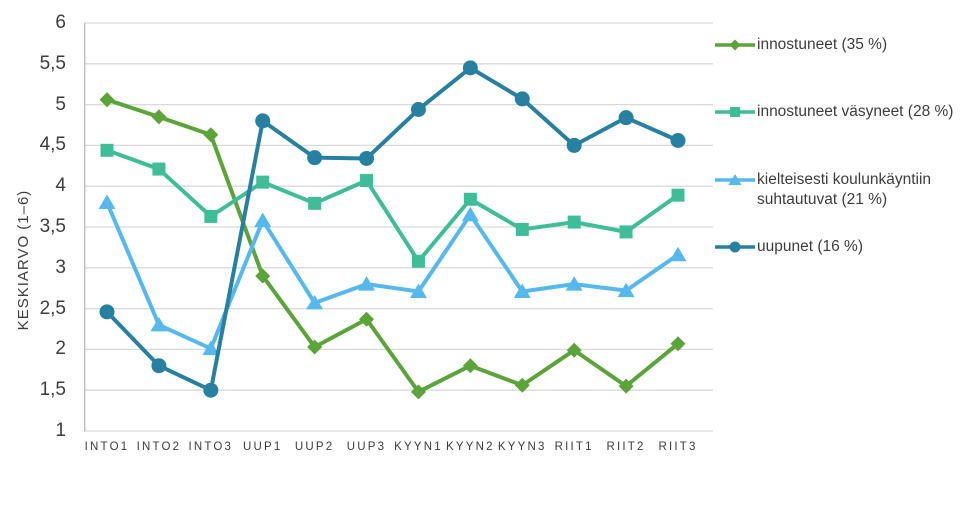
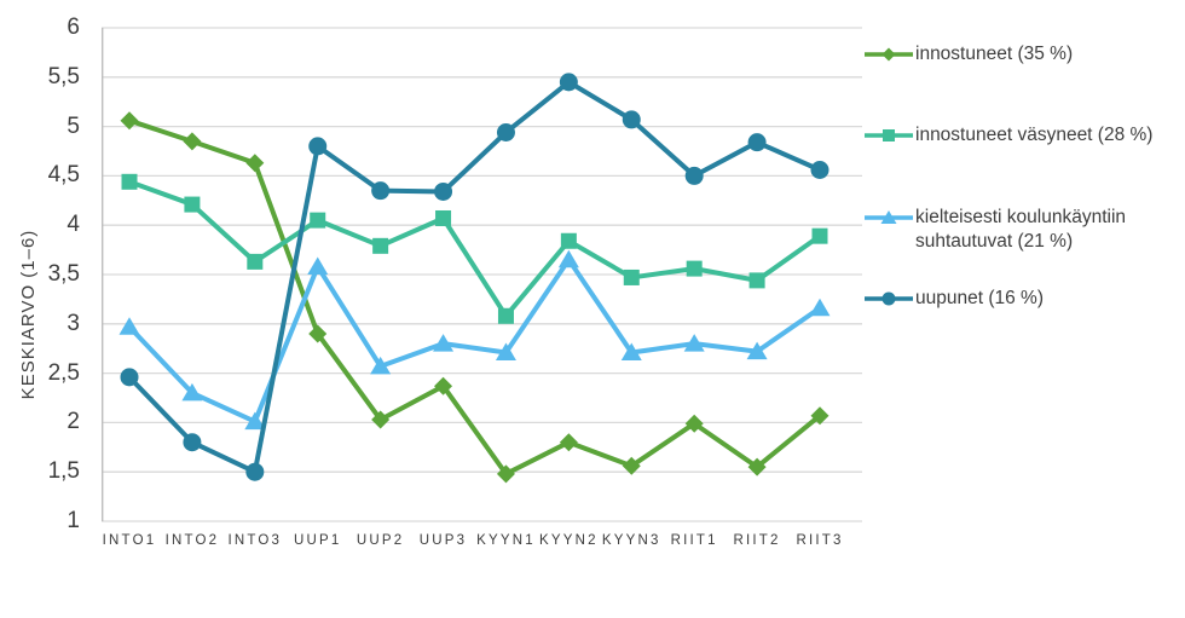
kielteisesti koulunkäyntiin suhtautuvat (21 %)/INTO1: 3.8 -> 3.0
